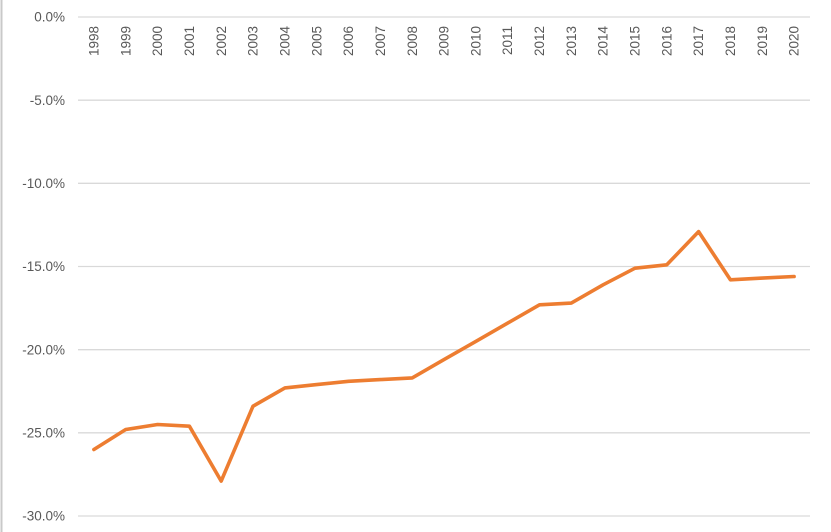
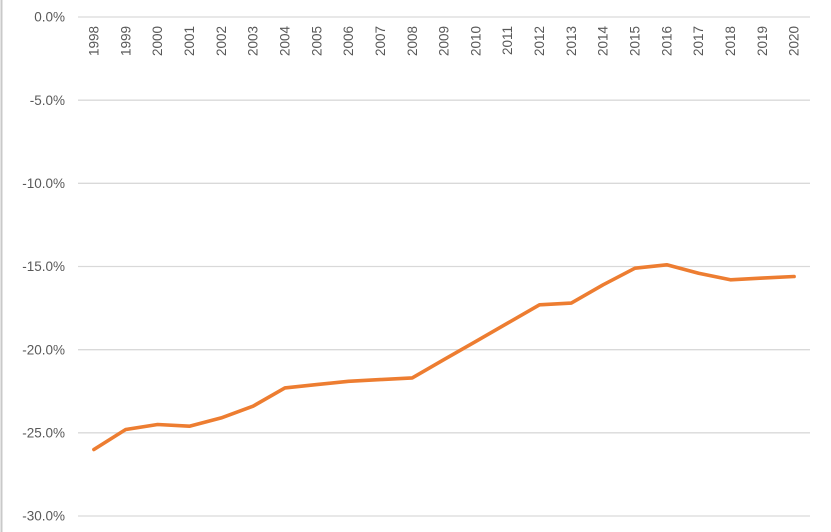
2002: -27.9% -> -24.1%
2017: -12.9% -> -15.4%
